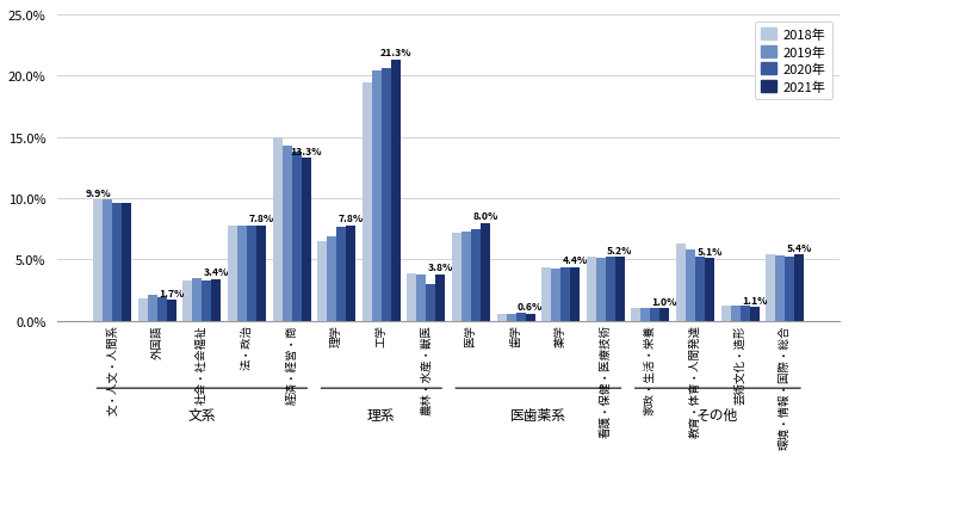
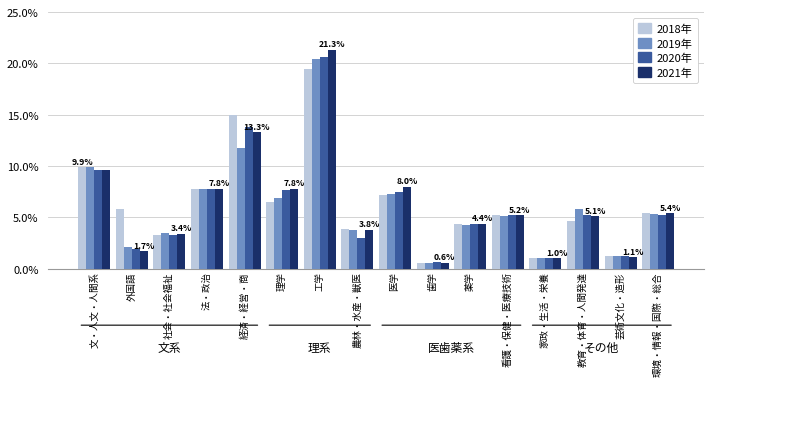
2018年/外国語: 1.8% -> 5.8%
2019年/経済・経営・商: 14.3% -> 11.8%
2018年/教育・体育・人間発達: 6.3% -> 4.6%
